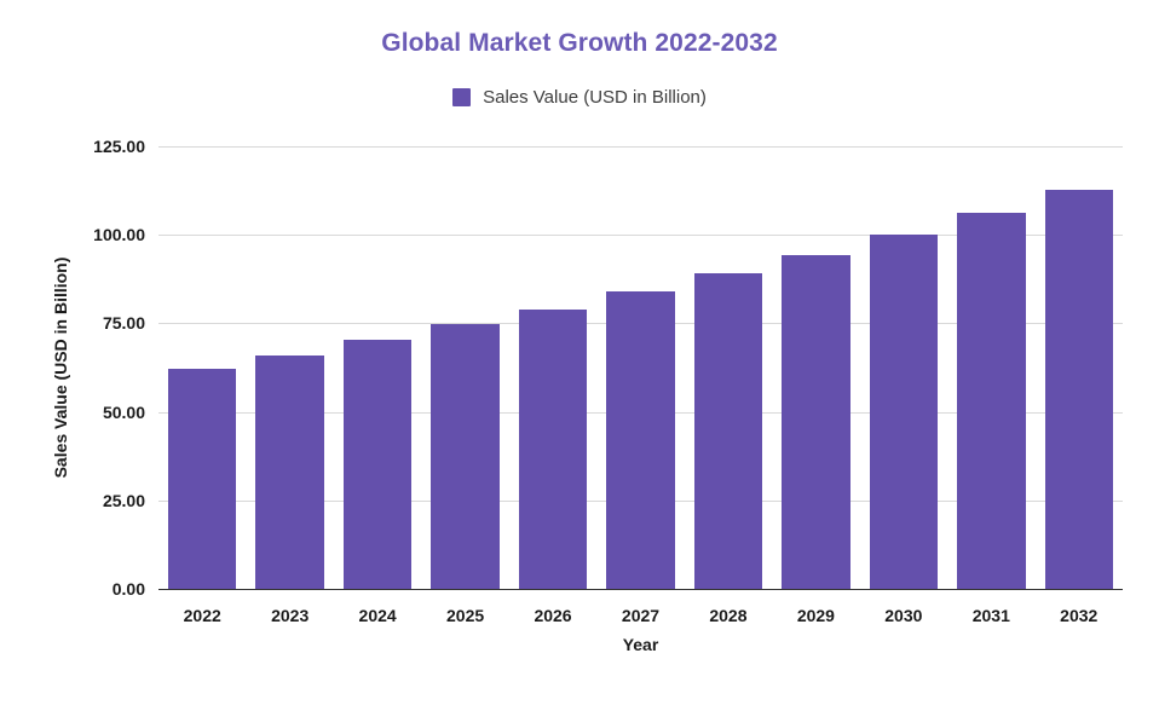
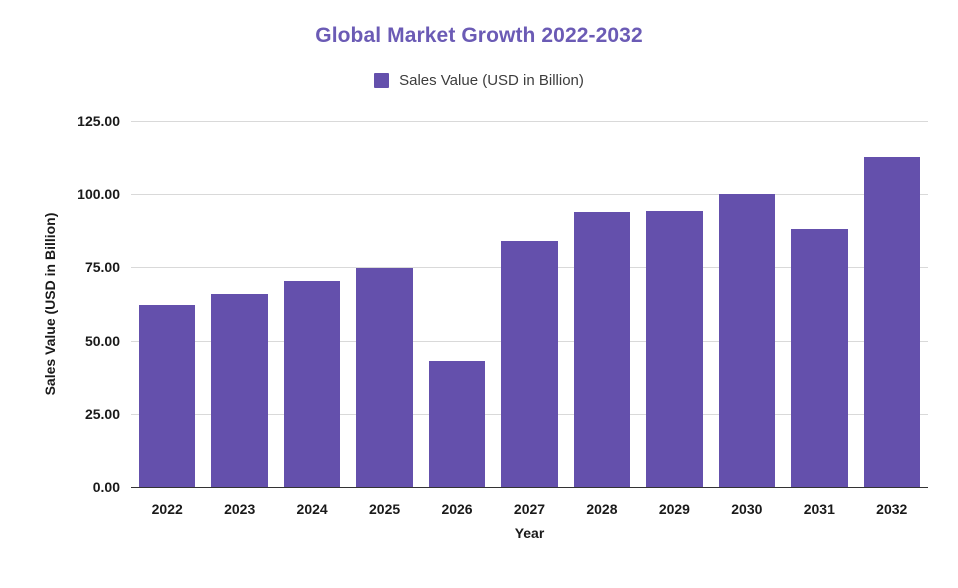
2026: 79 -> 43
2028: 89 -> 94
2031: 106 -> 88
